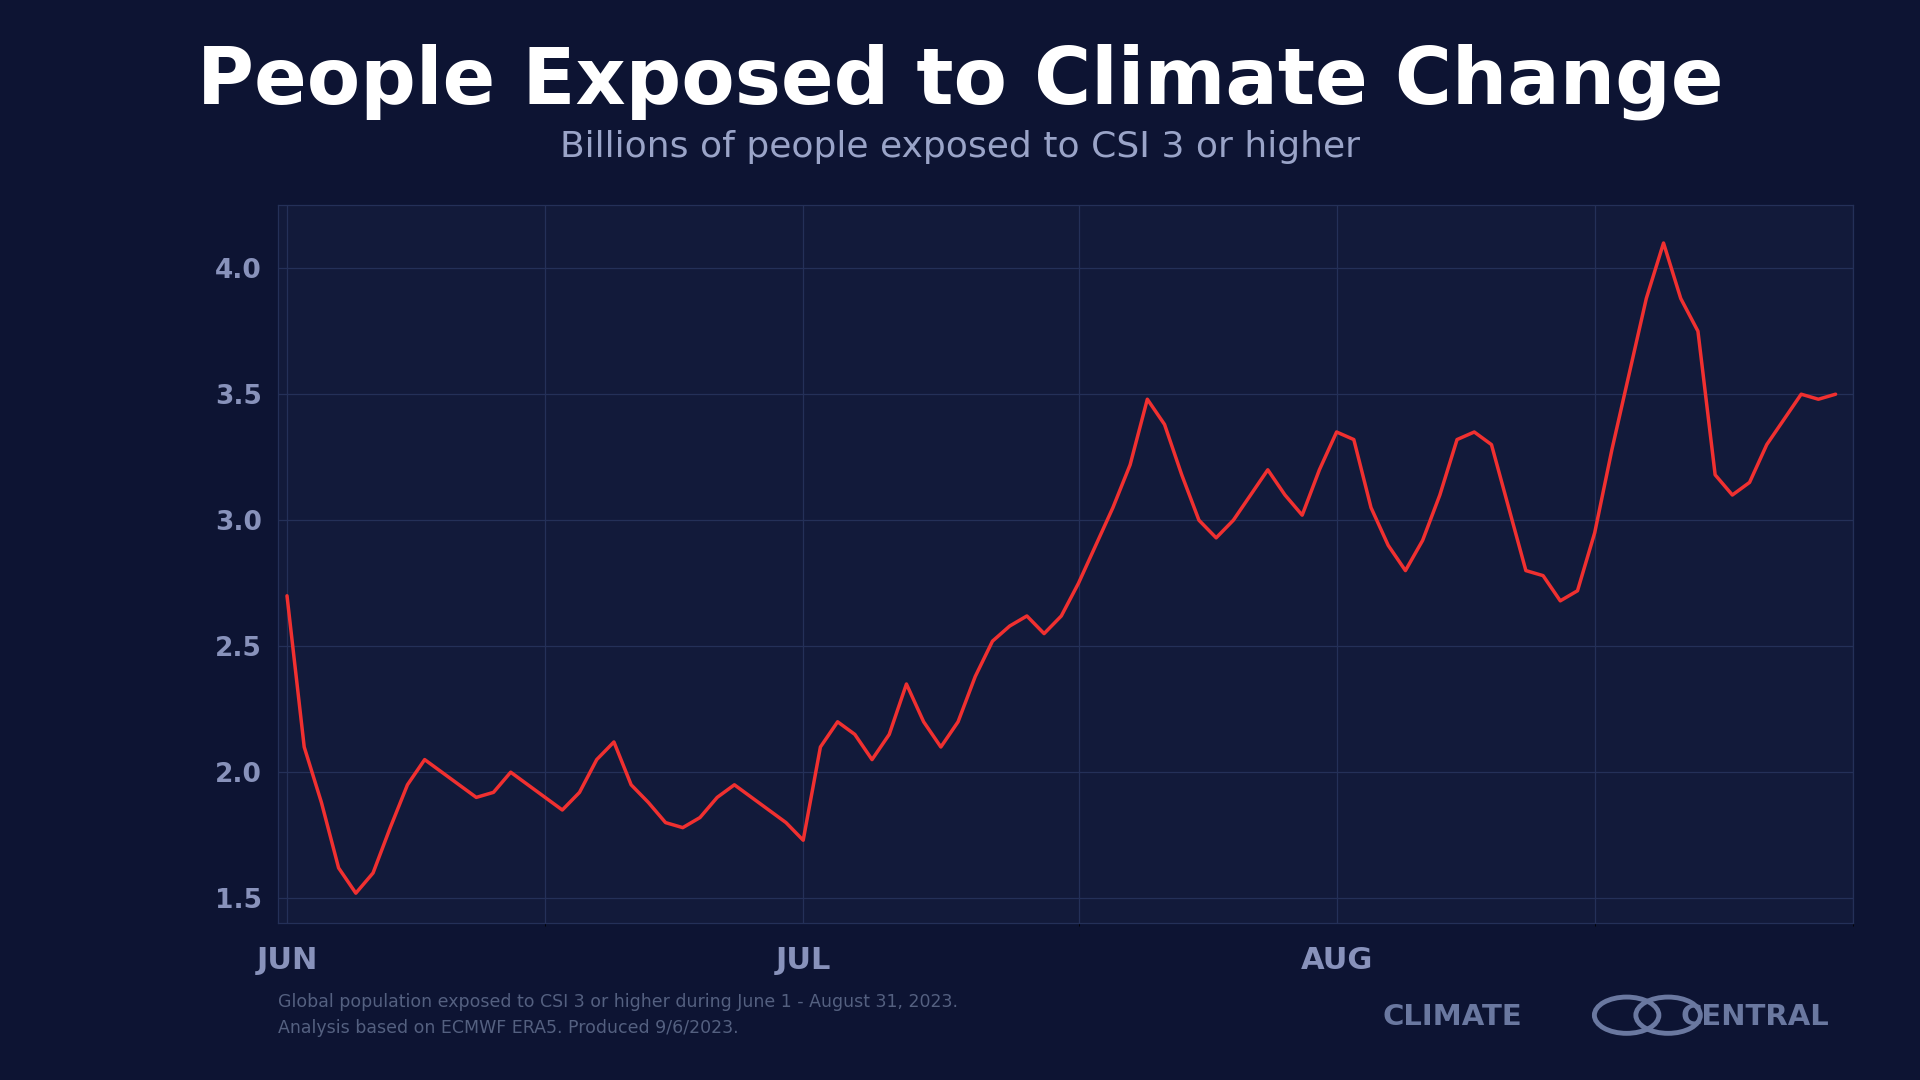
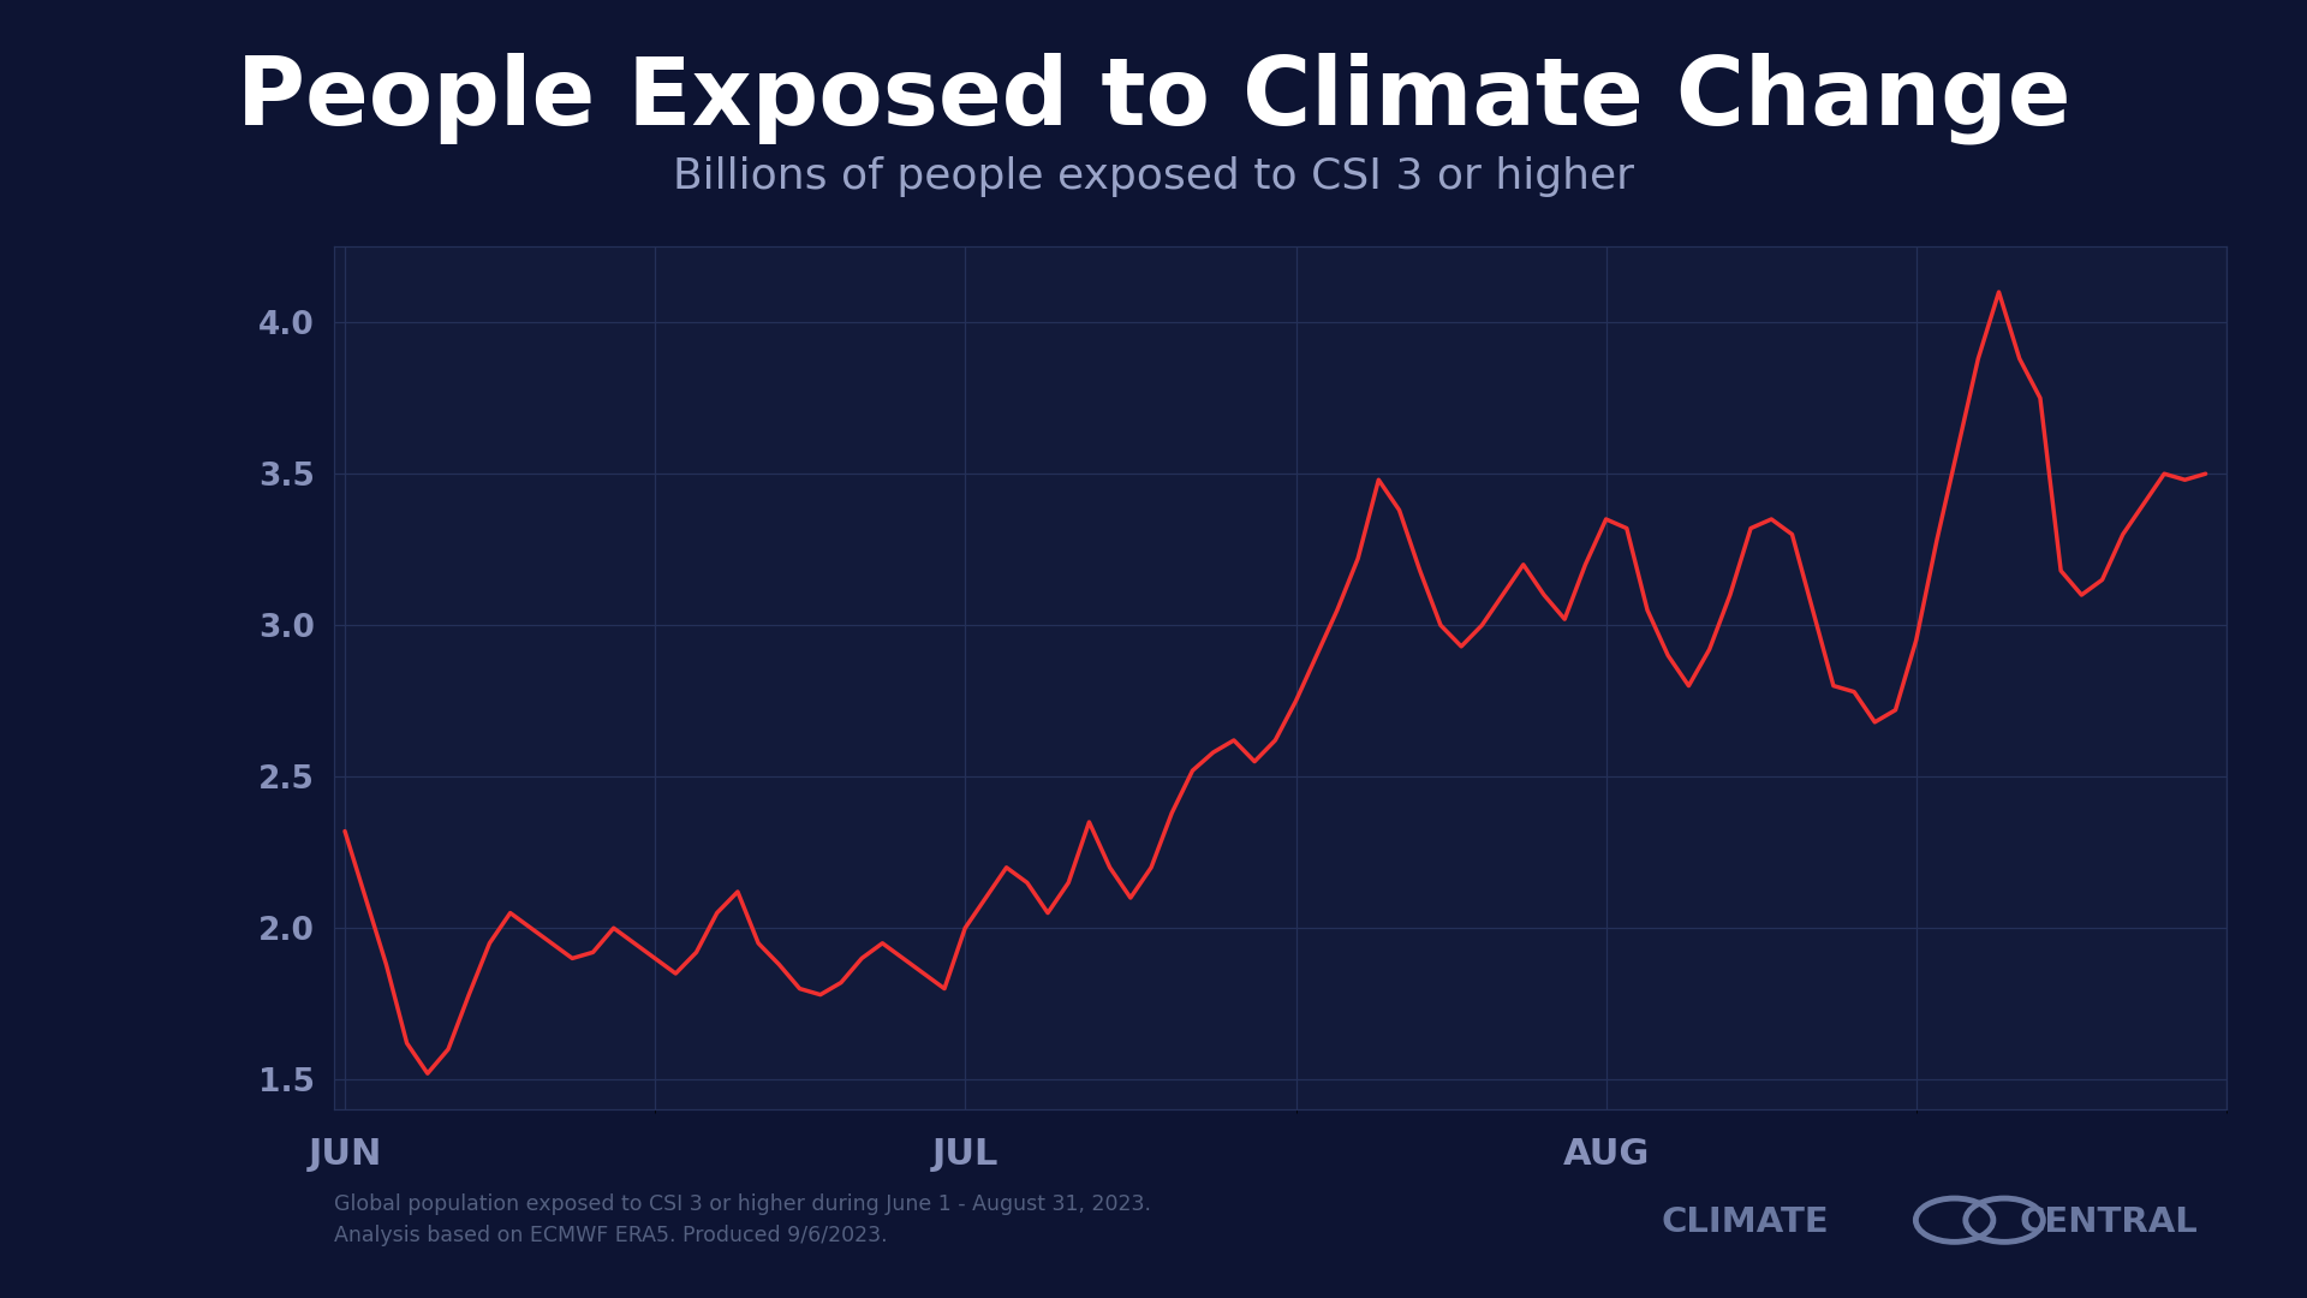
JUN: 2.70 -> 2.32
JUL: 1.73 -> 2.00
